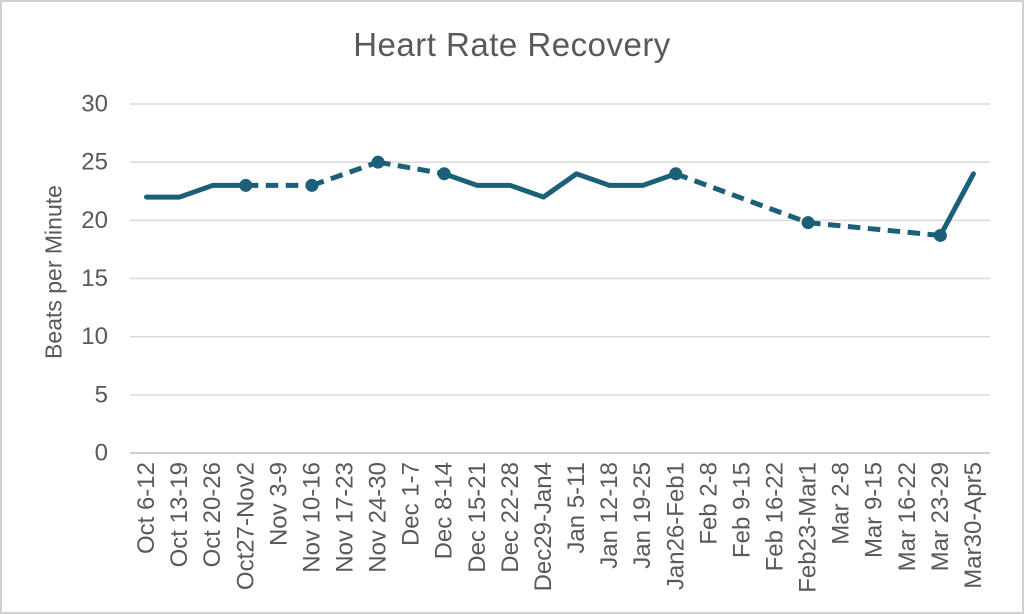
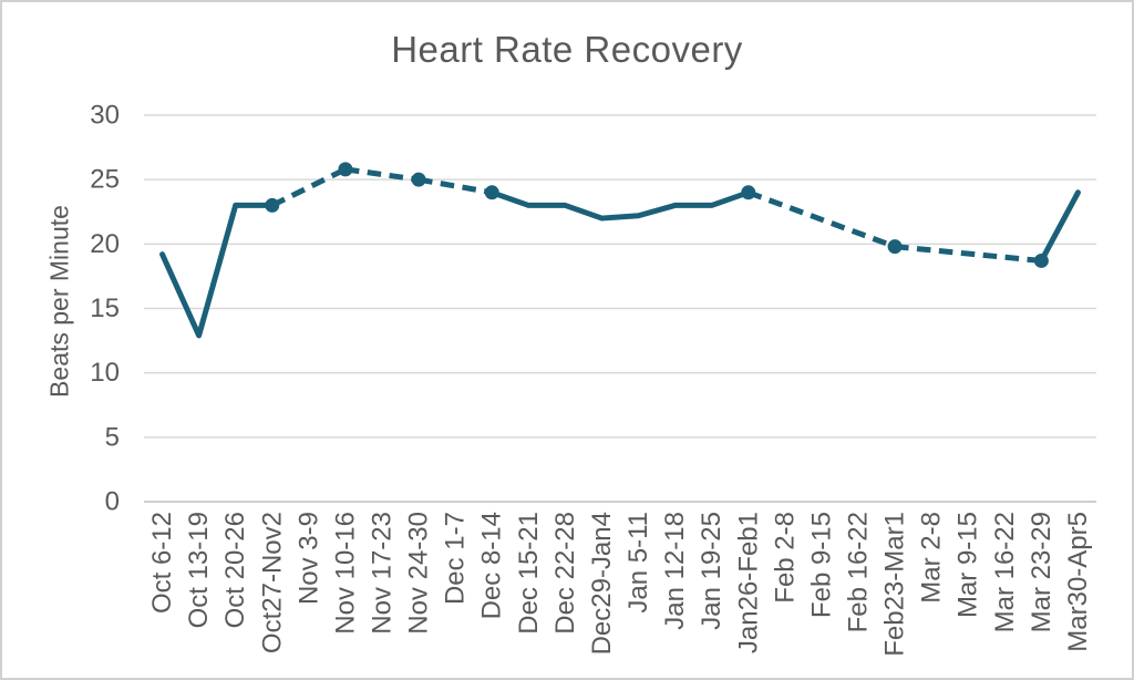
Oct 6-12: 22.0 -> 19.2
Oct 13-19: 22.0 -> 12.9
Nov 10-16: 23.0 -> 25.8
Jan 5-11: 24.0 -> 22.2
